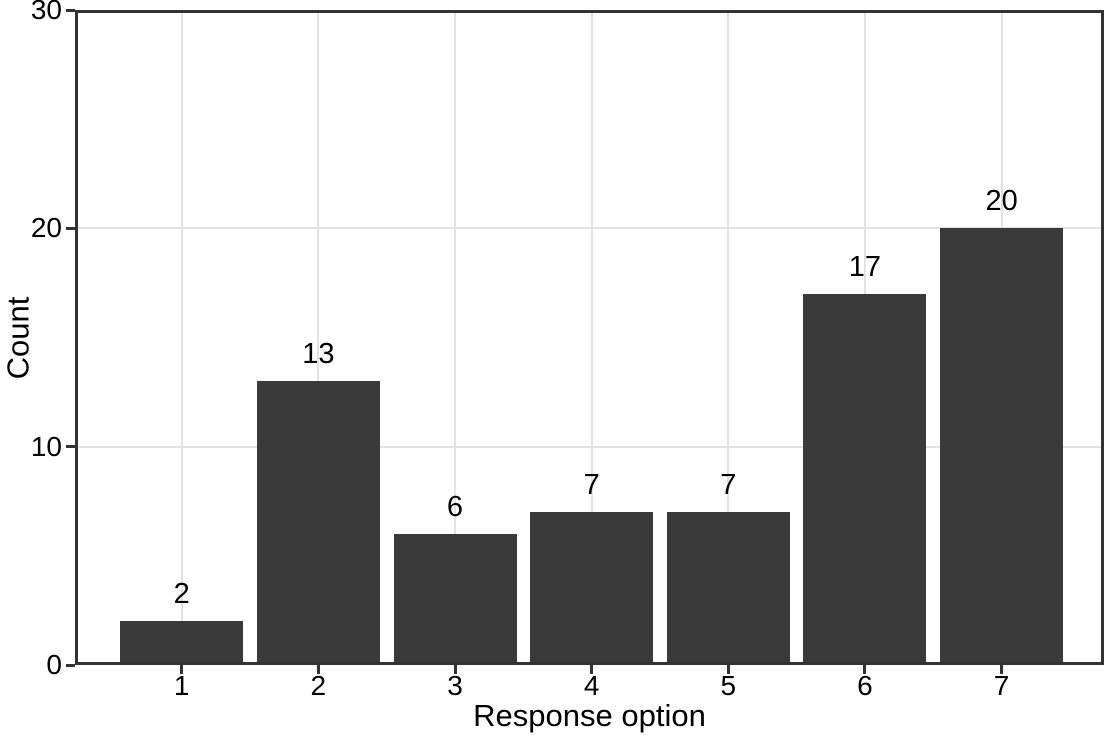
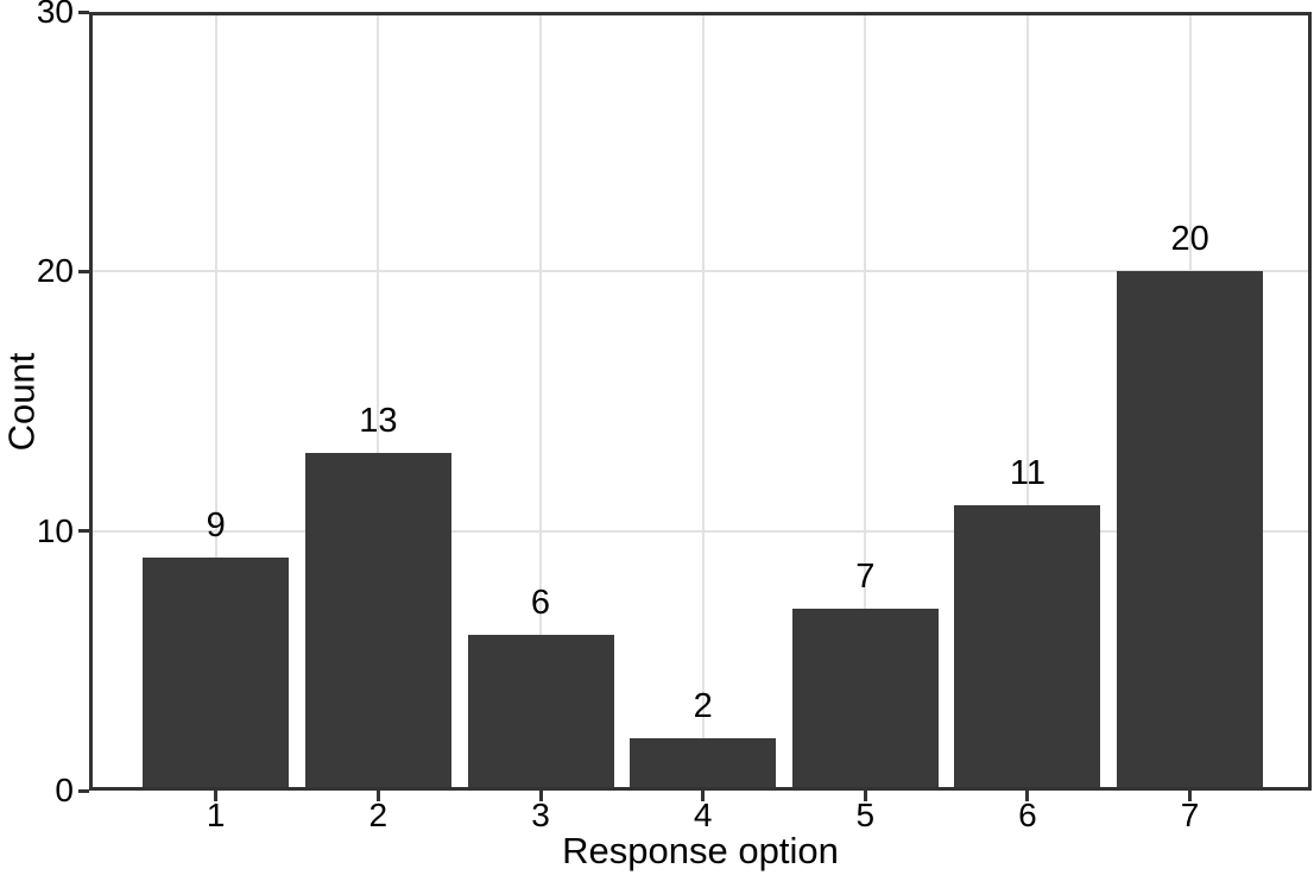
1: 2 -> 9
4: 7 -> 2
6: 17 -> 11
